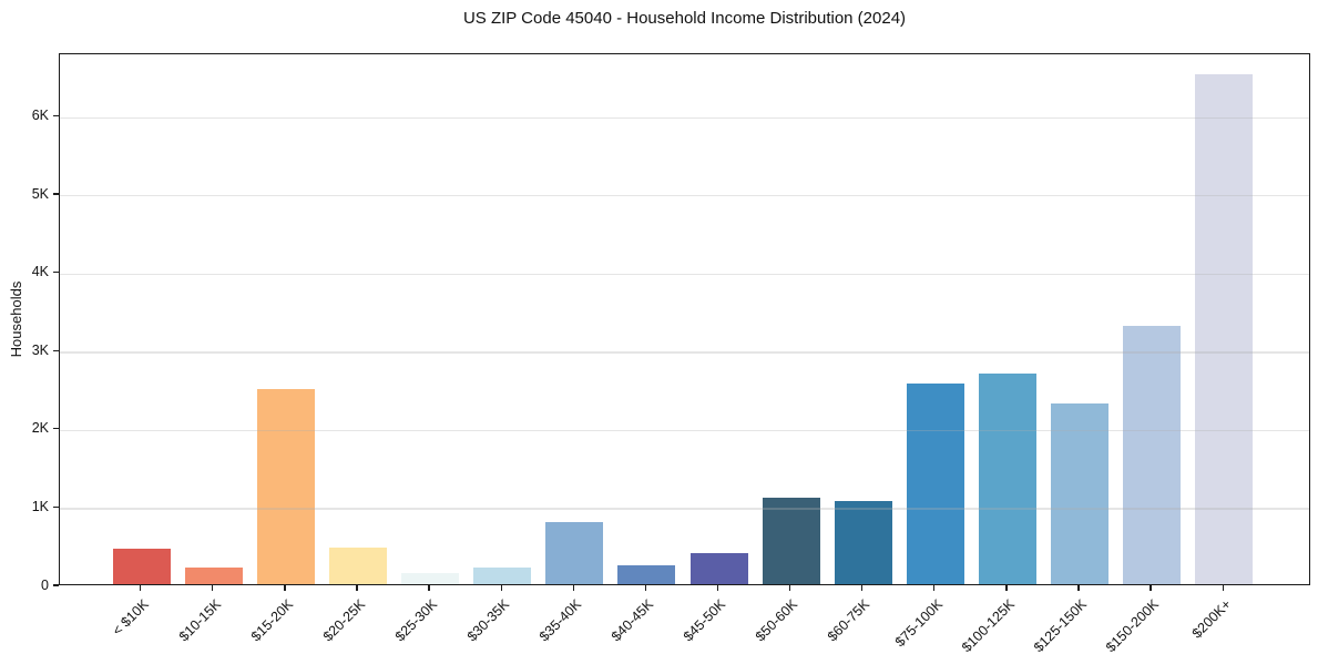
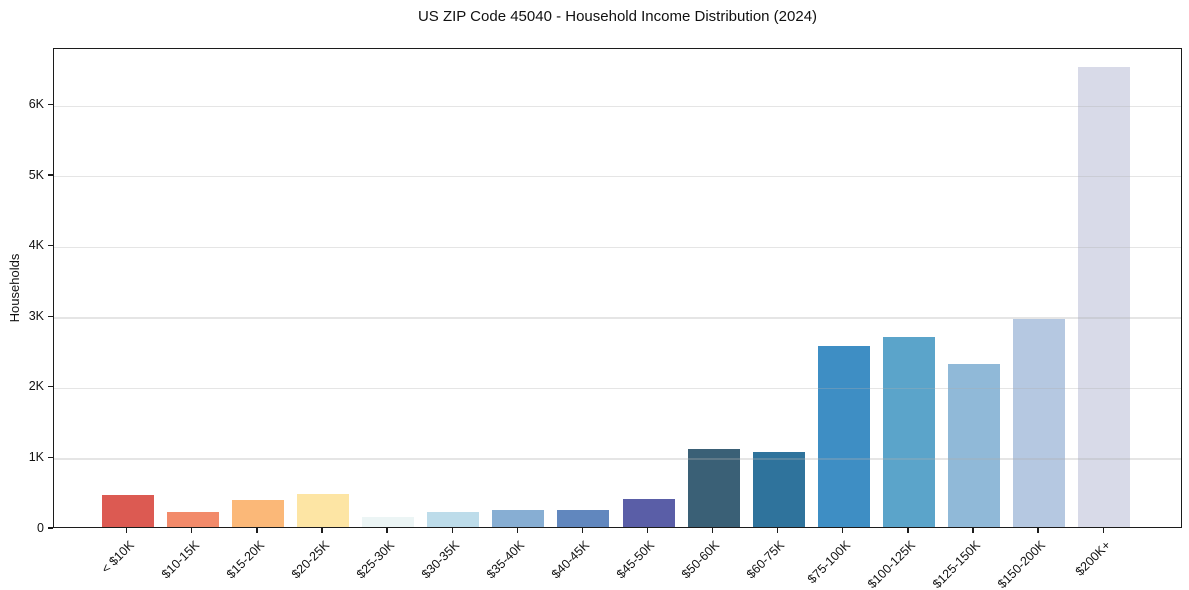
$15-20K: 2.5K -> 0.4K
$35-40K: 0.8K -> 0.2K
$150-200K: 3.3K -> 3.0K
